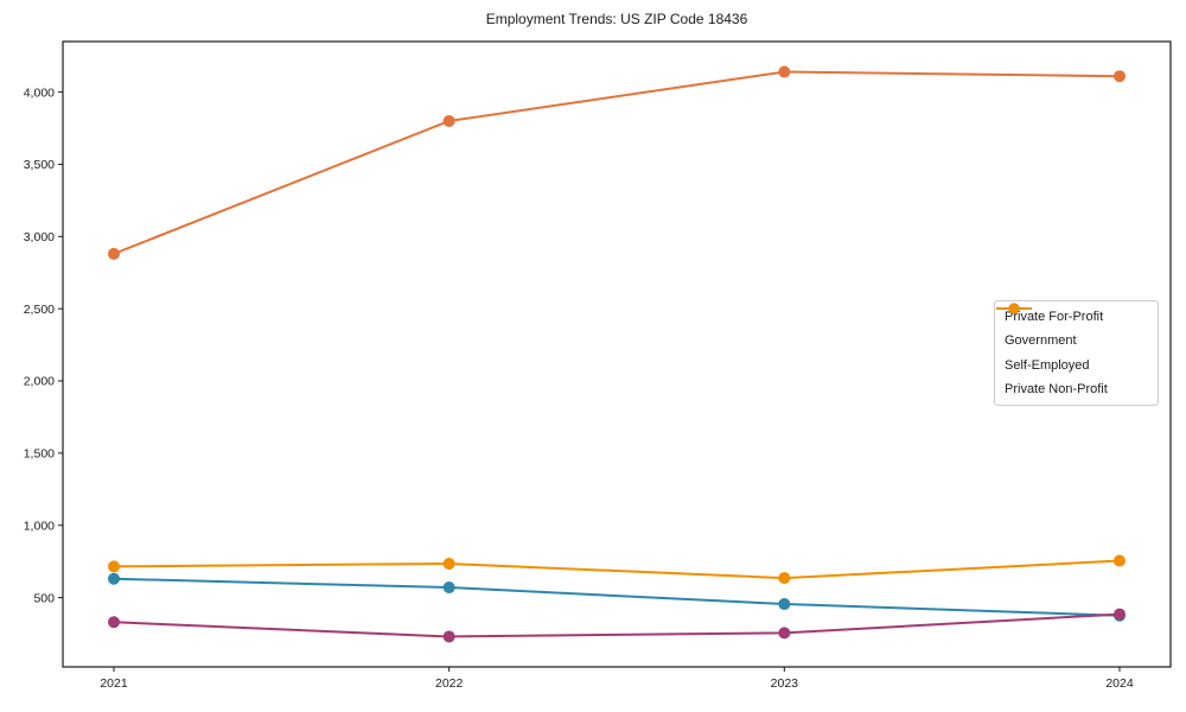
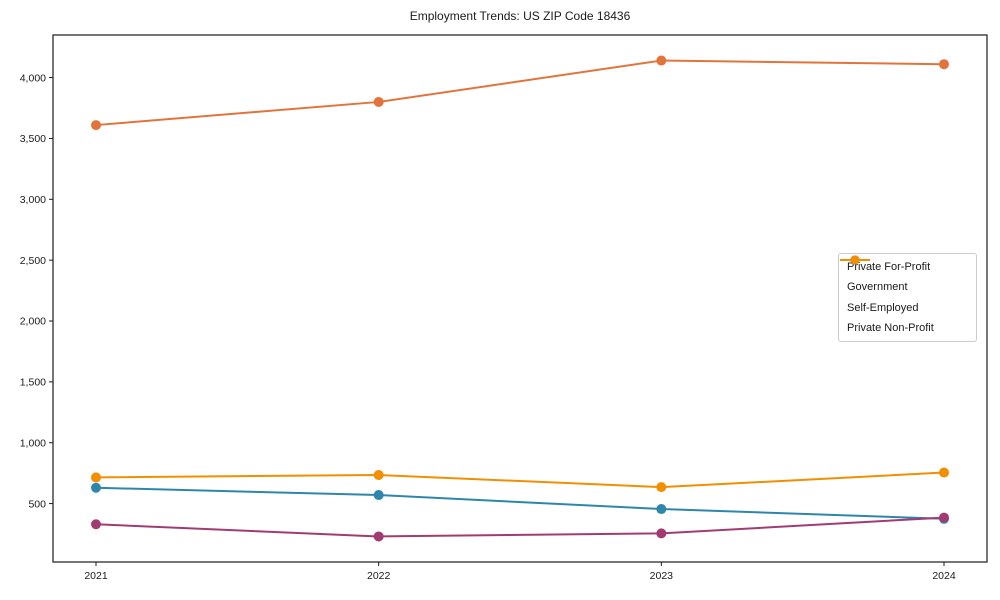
Private For-Profit/2021: 2880 -> 3610
